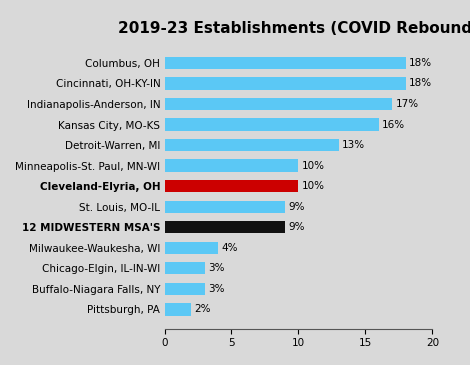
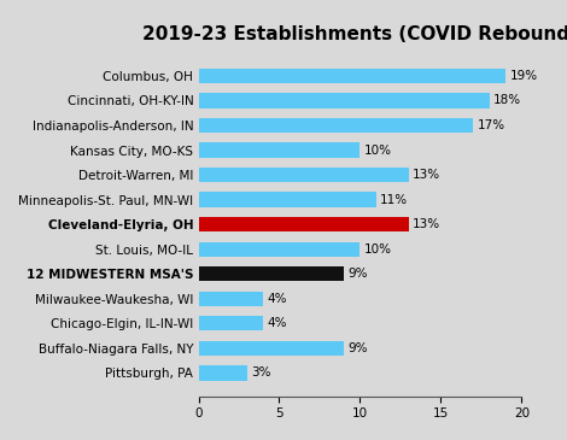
Columbus, OH: 18% -> 19%
Kansas City, MO-KS: 16% -> 10%
Minneapolis-St. Paul, MN-WI: 10% -> 11%
Cleveland-Elyria, OH: 10% -> 13%
St. Louis, MO-IL: 9% -> 10%
Chicago-Elgin, IL-IN-WI: 3% -> 4%
Buffalo-Niagara Falls, NY: 3% -> 9%
Pittsburgh, PA: 2% -> 3%
